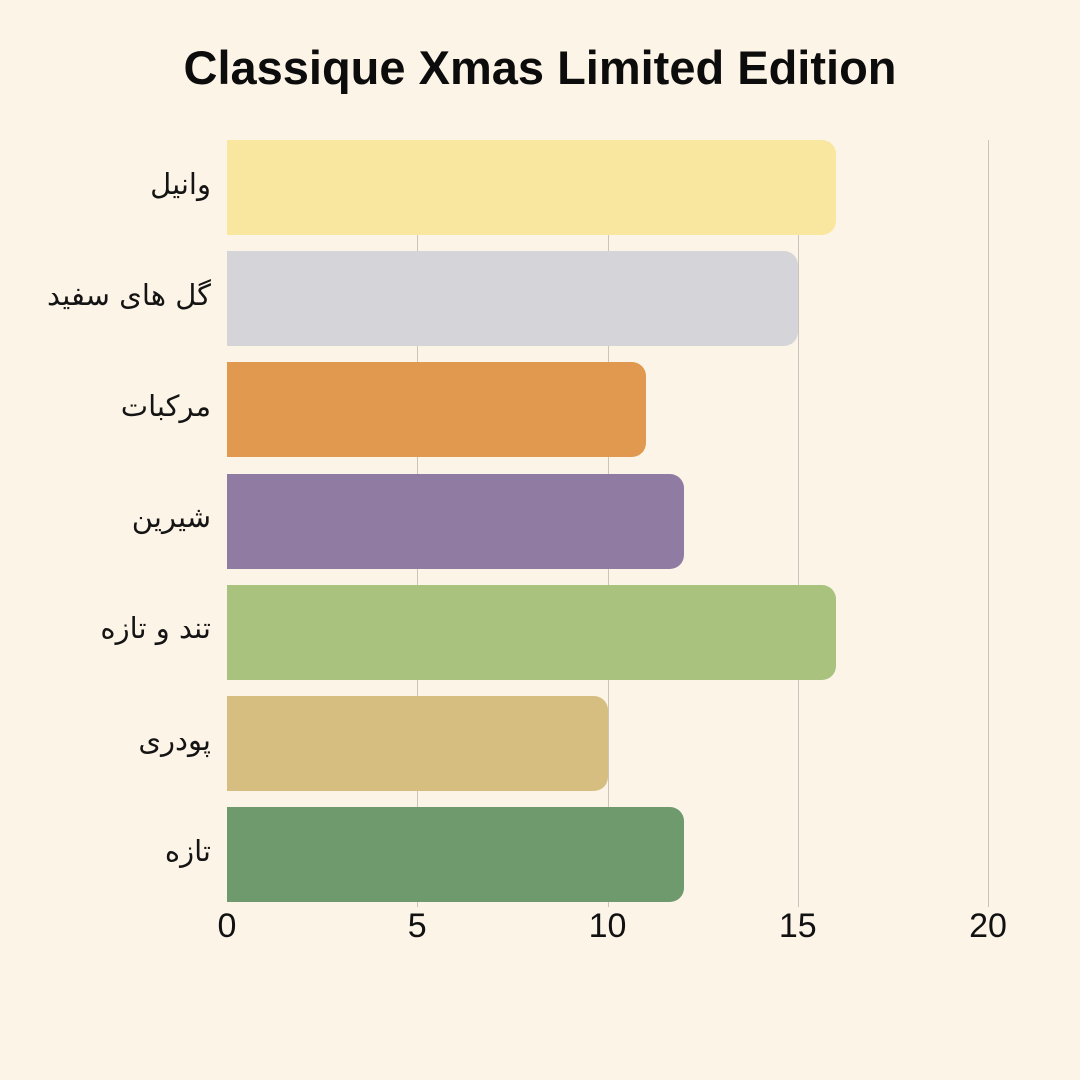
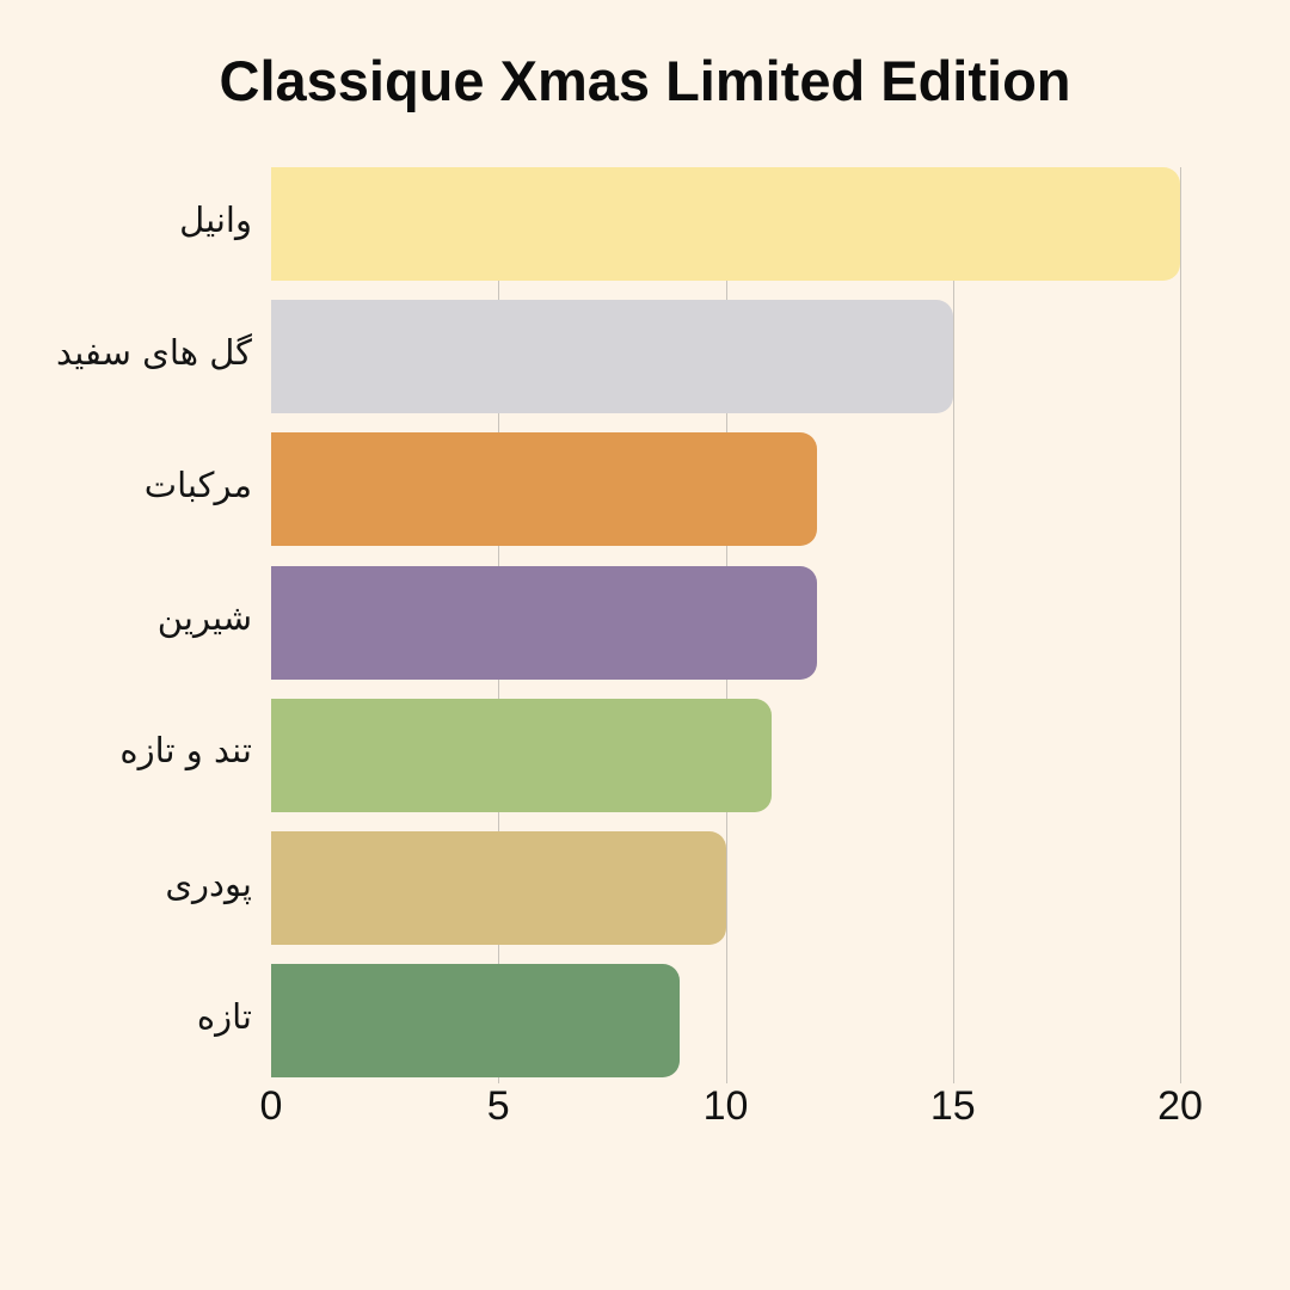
وانیل: 16 -> 20
مرکبات: 11 -> 12
تند و تازه: 16 -> 11
تازه: 12 -> 9
